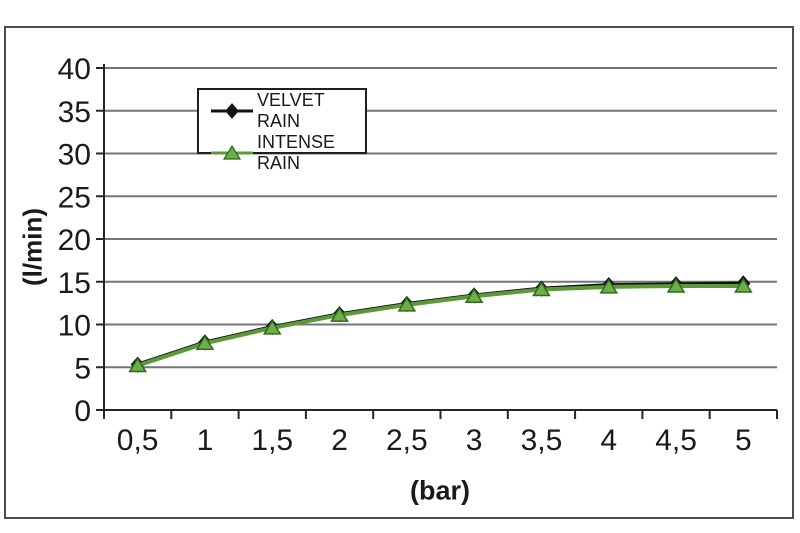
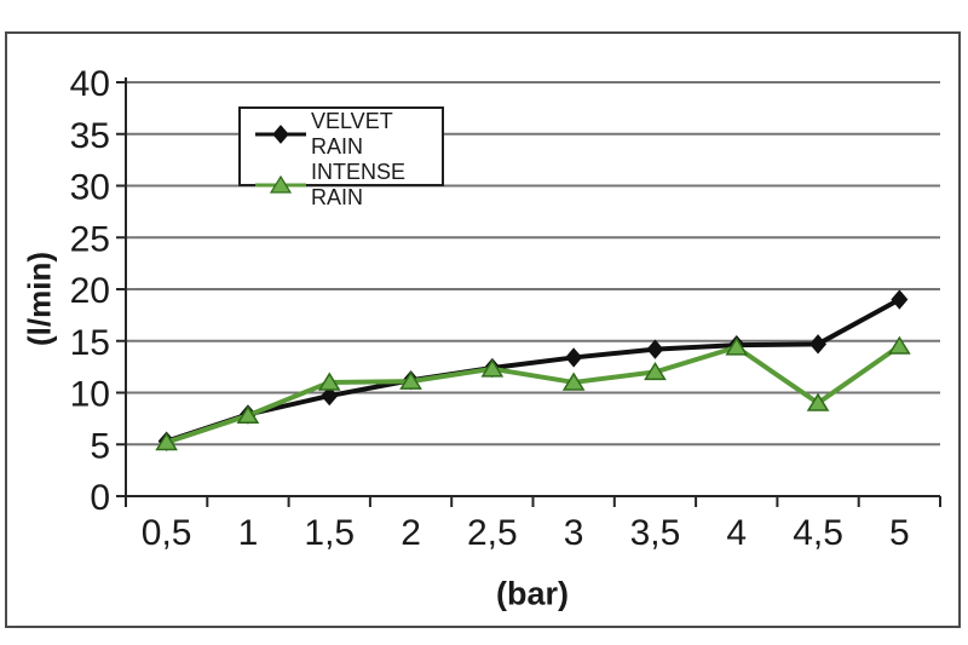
INTENSE RAIN/1,5: 10 -> 11
INTENSE RAIN/3: 13 -> 11
INTENSE RAIN/3,5: 14 -> 12
INTENSE RAIN/4,5: 14 -> 9
VELVET RAIN/5: 15 -> 19
